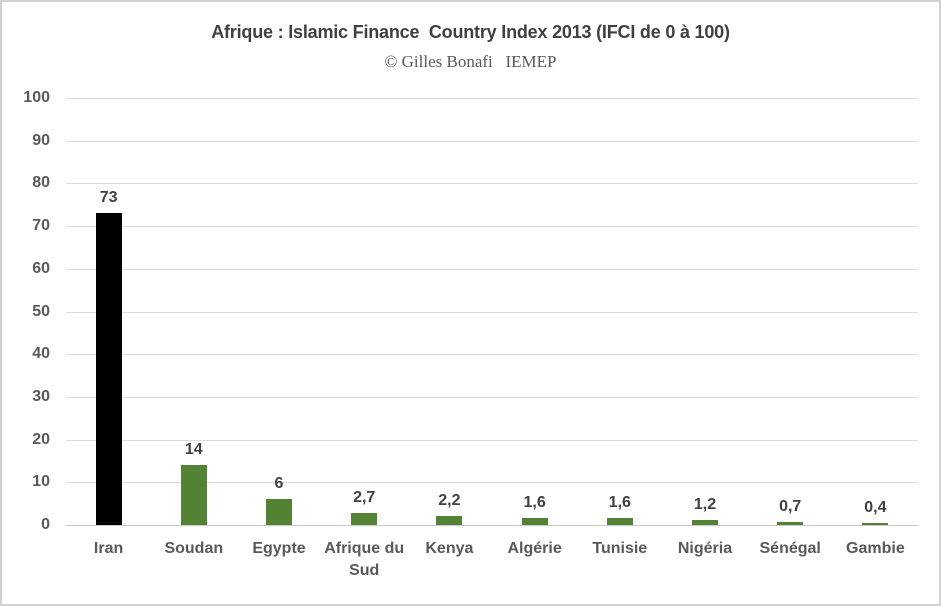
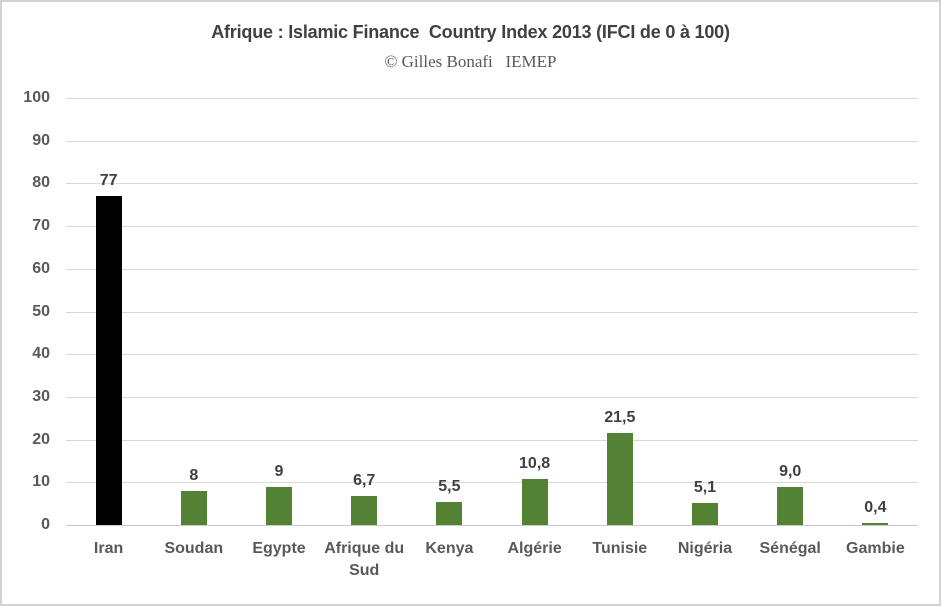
Iran: 73 -> 77
Soudan: 14 -> 8
Egypte: 6 -> 9
Afrique du Sud: 2,7 -> 6,7
Kenya: 2,2 -> 5,5
Algérie: 1,6 -> 10,8
Tunisie: 1,6 -> 21,5
Nigéria: 1,2 -> 5,1
Sénégal: 0,7 -> 9,0
